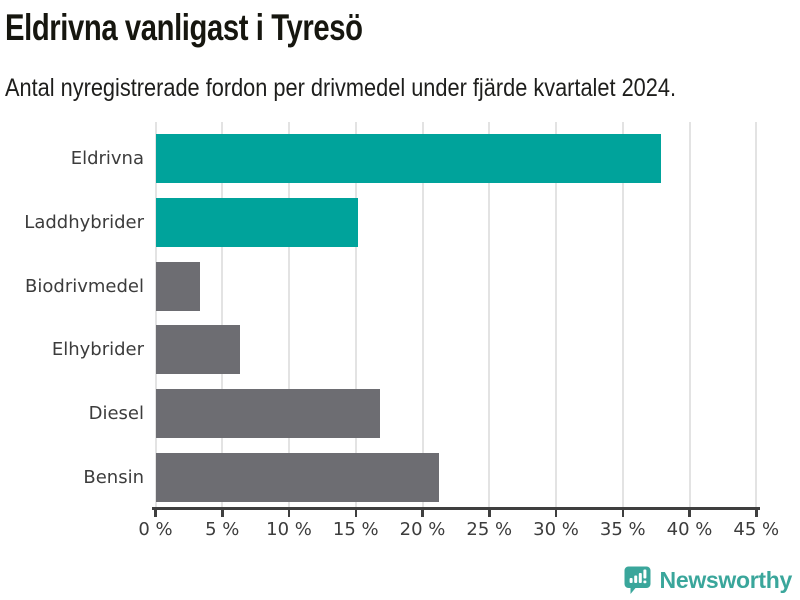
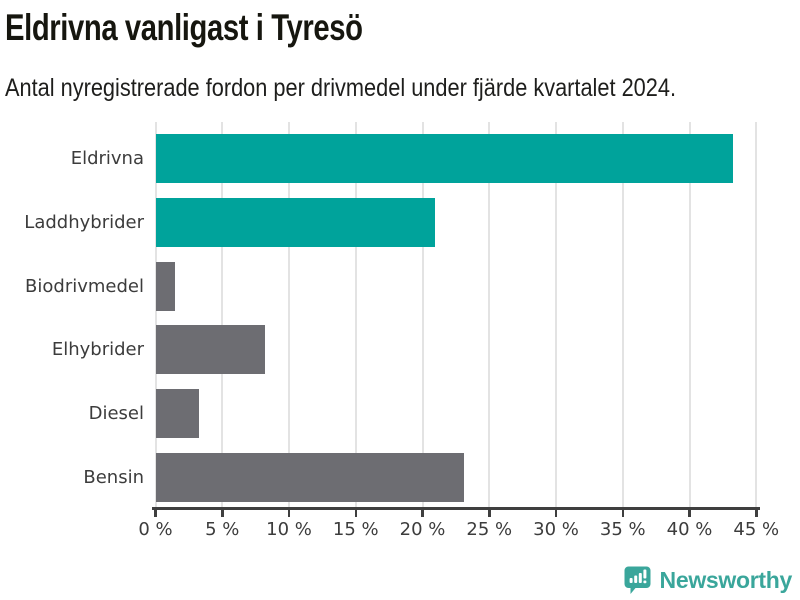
Eldrivna: 37.8% -> 43.2%
Laddhybrider: 15.1% -> 20.9%
Biodrivmedel: 3.3% -> 1.4%
Elhybrider: 6.3% -> 8.2%
Diesel: 16.8% -> 3.2%
Bensin: 21.2% -> 23.1%
